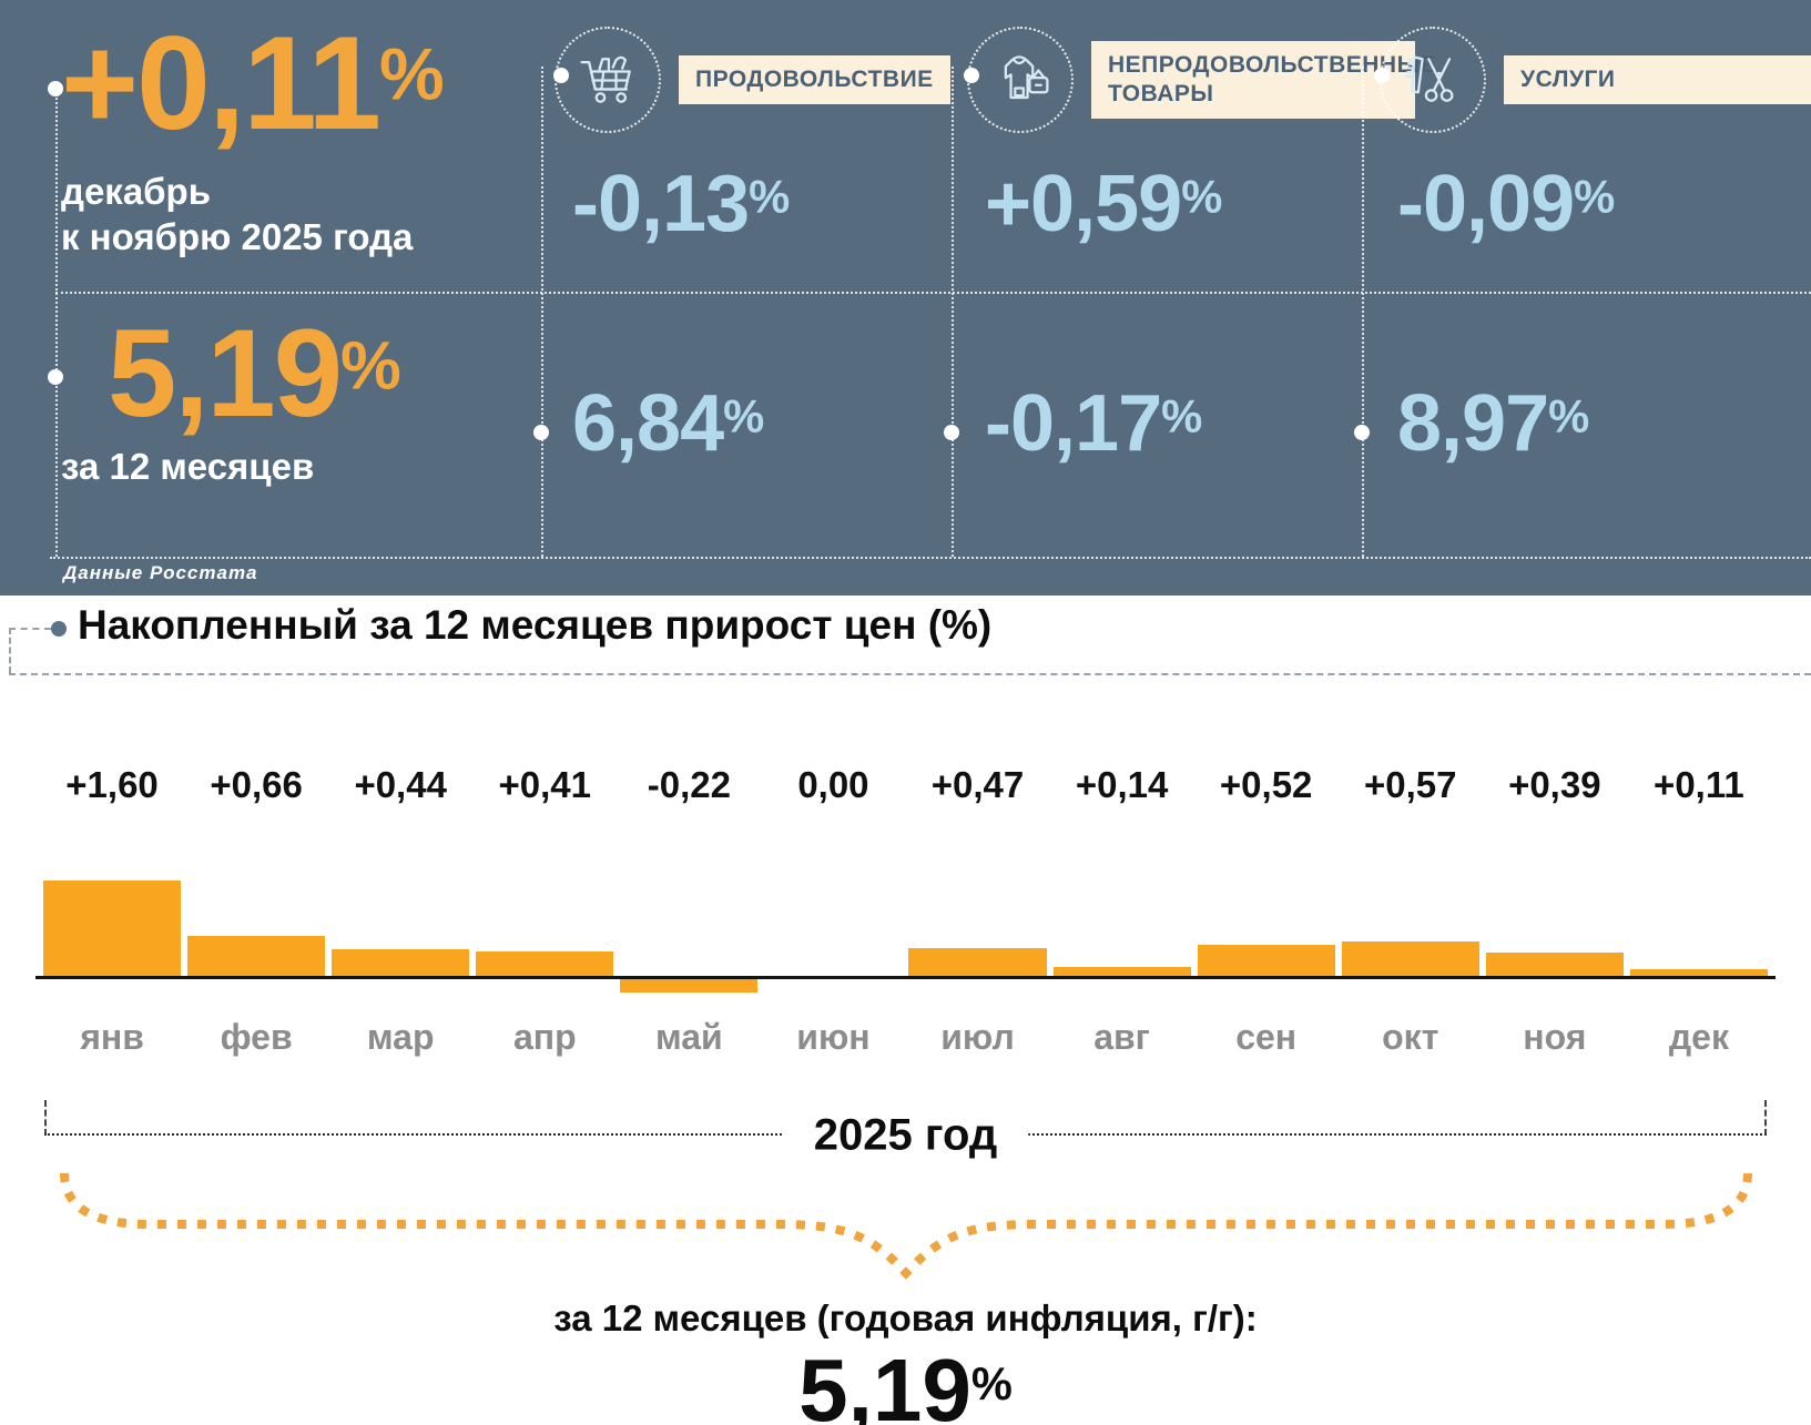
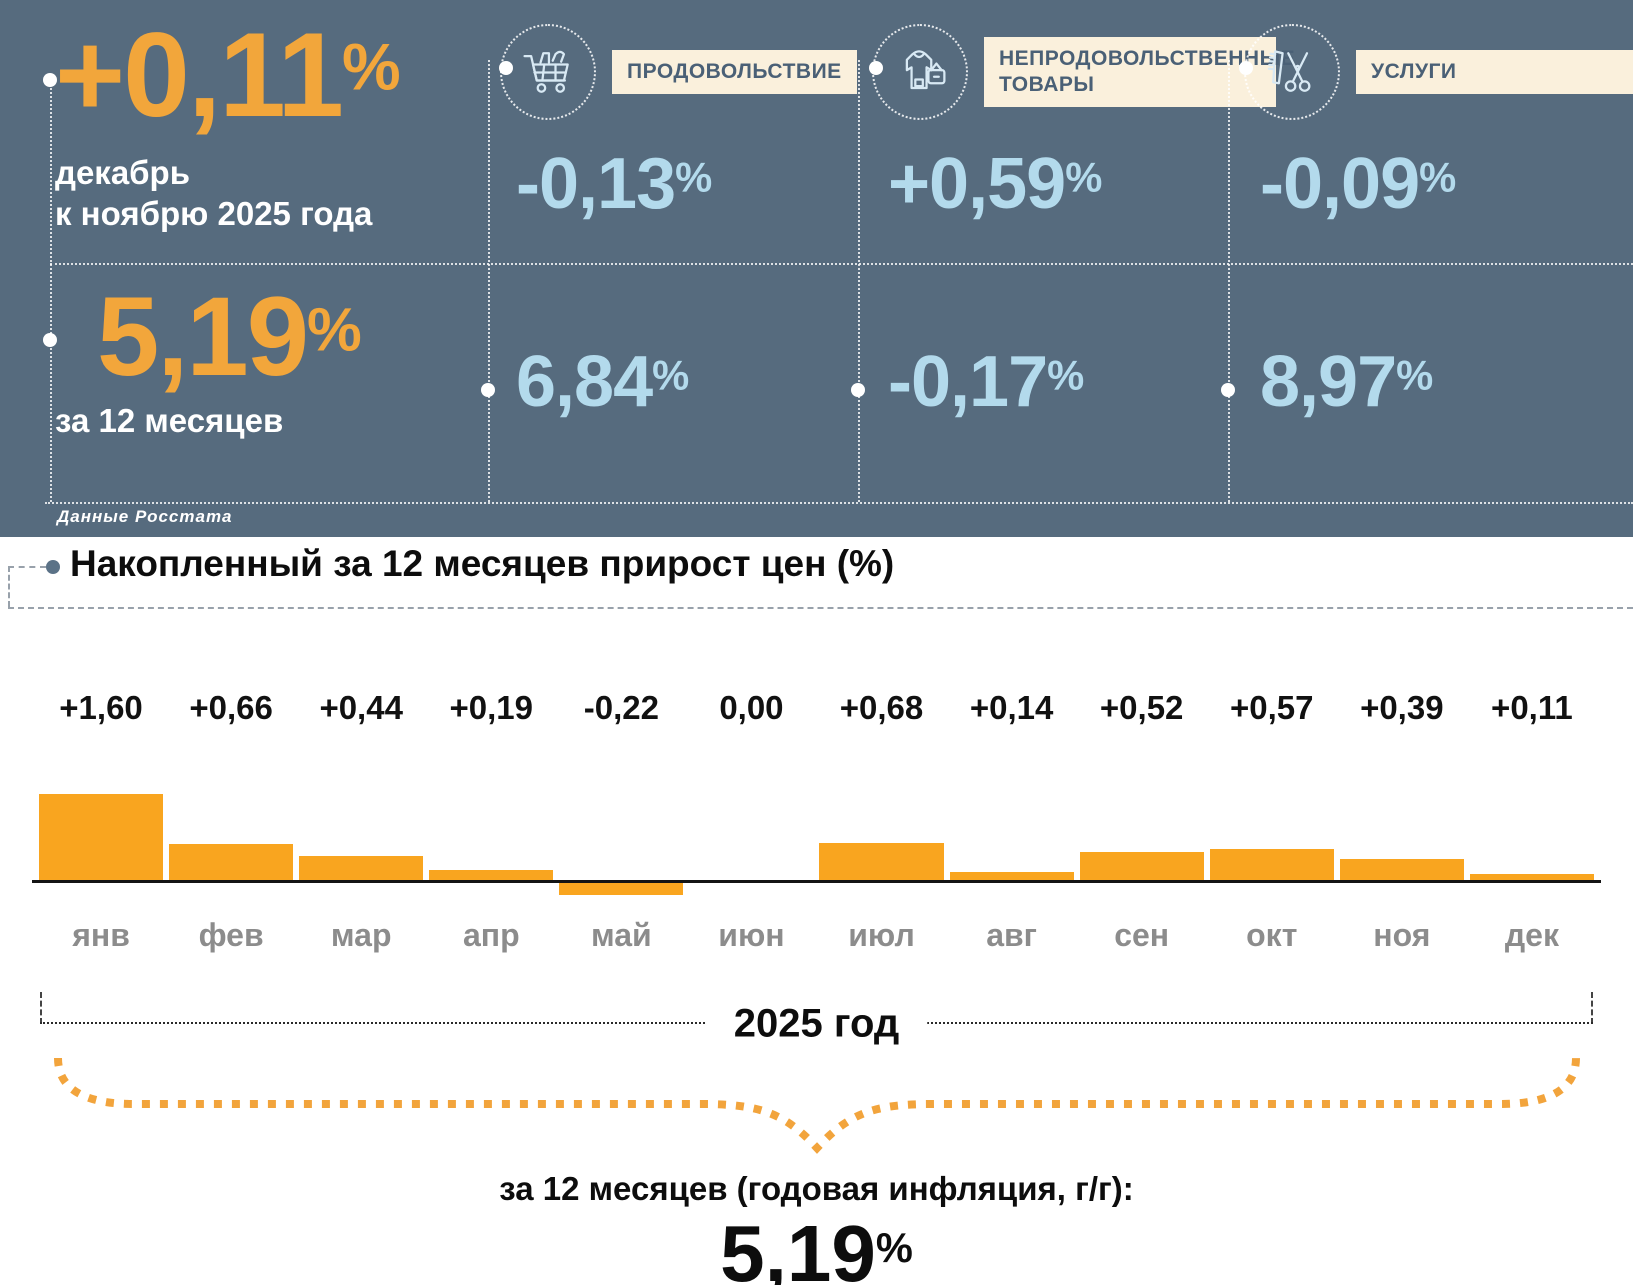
апр: +0,41 -> +0,19
июл: +0,47 -> +0,68
